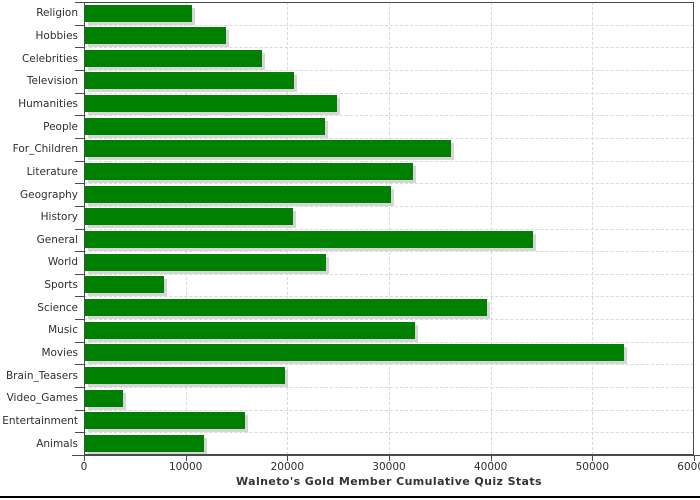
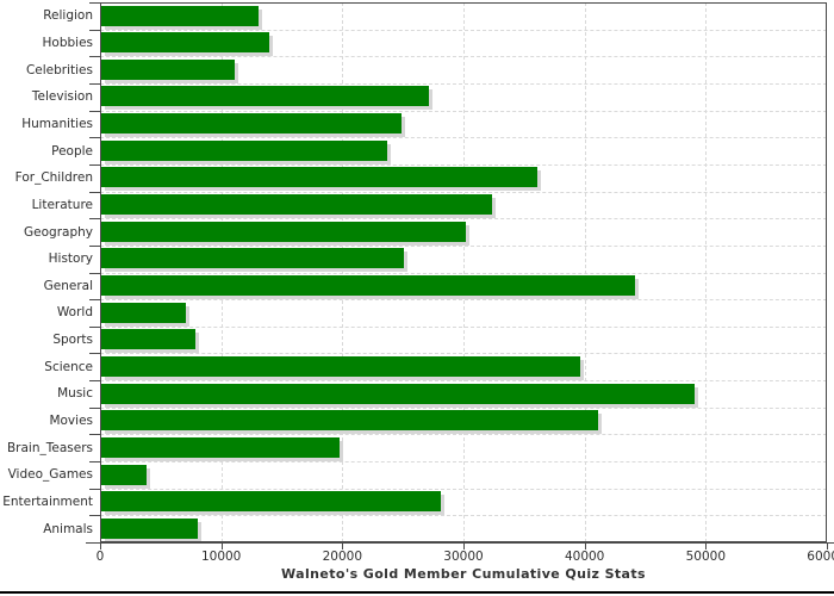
Religion: 10000 -> 13000
Celebrities: 17000 -> 11000
Television: 21000 -> 27000
History: 20000 -> 25000
World: 24000 -> 7000
Music: 32000 -> 49000
Movies: 53000 -> 41000
Entertainment: 16000 -> 28000
Animals: 12000 -> 8000
